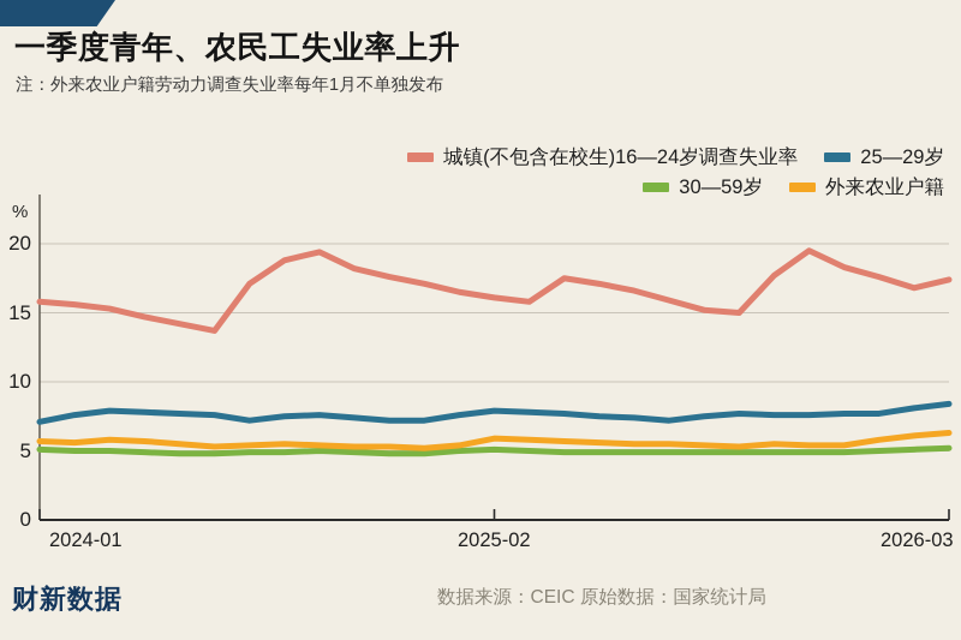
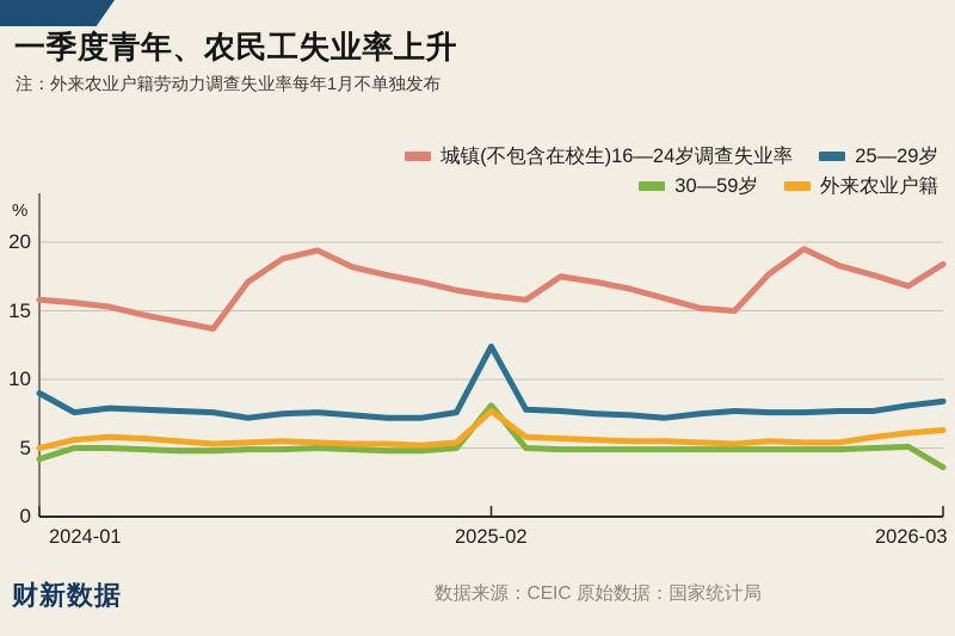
25—29岁/2024-01: 7.1 -> 9.0
30—59岁/2024-01: 5.1 -> 4.2
外来农业户籍/2024-01: 5.7 -> 5.0
25—29岁/2025-02: 7.9 -> 12.4
30—59岁/2025-02: 5.1 -> 8.1
外来农业户籍/2025-02: 5.9 -> 7.7
城镇(不包含在校生)16—24岁调查失业率/2026-03: 17.4 -> 18.4
30—59岁/2026-03: 5.2 -> 3.6
